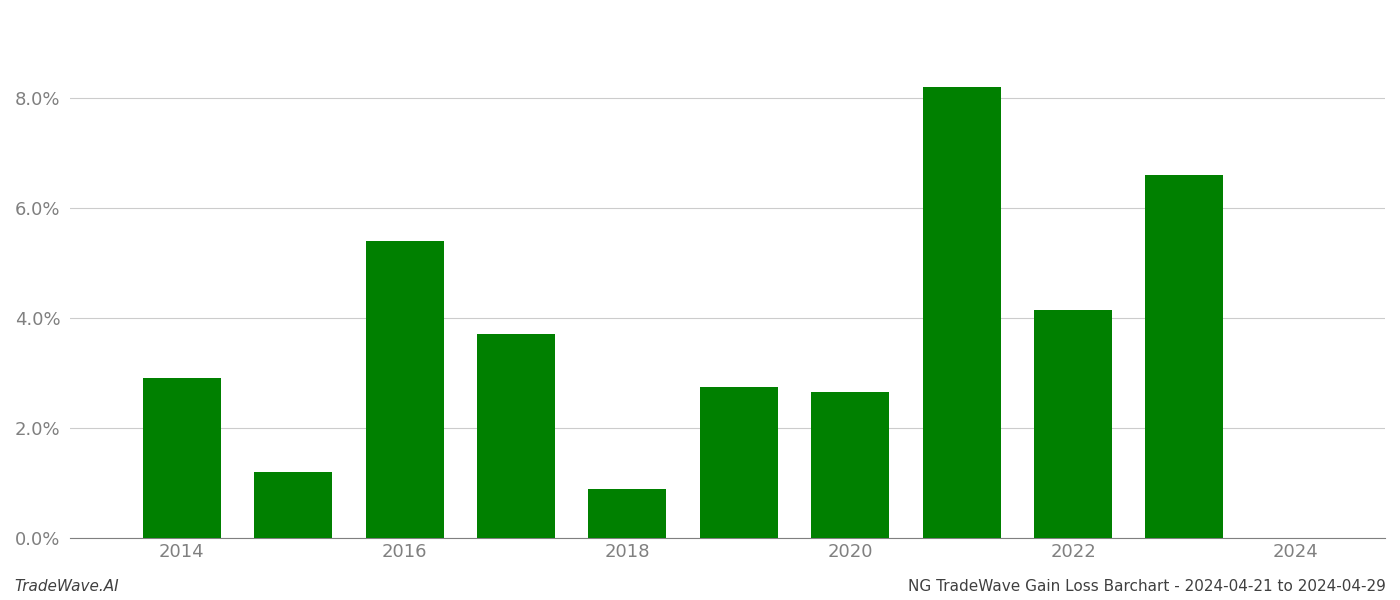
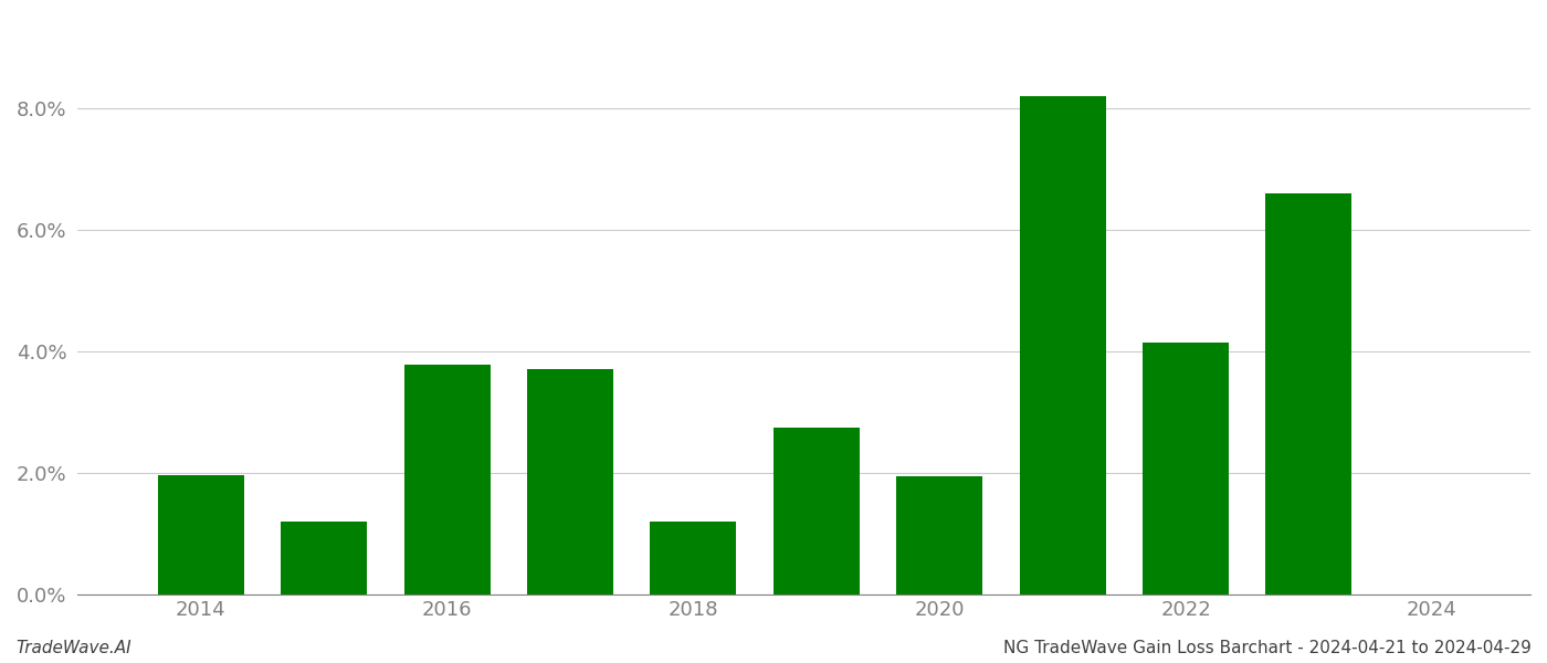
2014: 2.90% -> 1.96%
2016: 5.40% -> 3.78%
2018: 0.90% -> 1.20%
2020: 2.65% -> 1.94%
